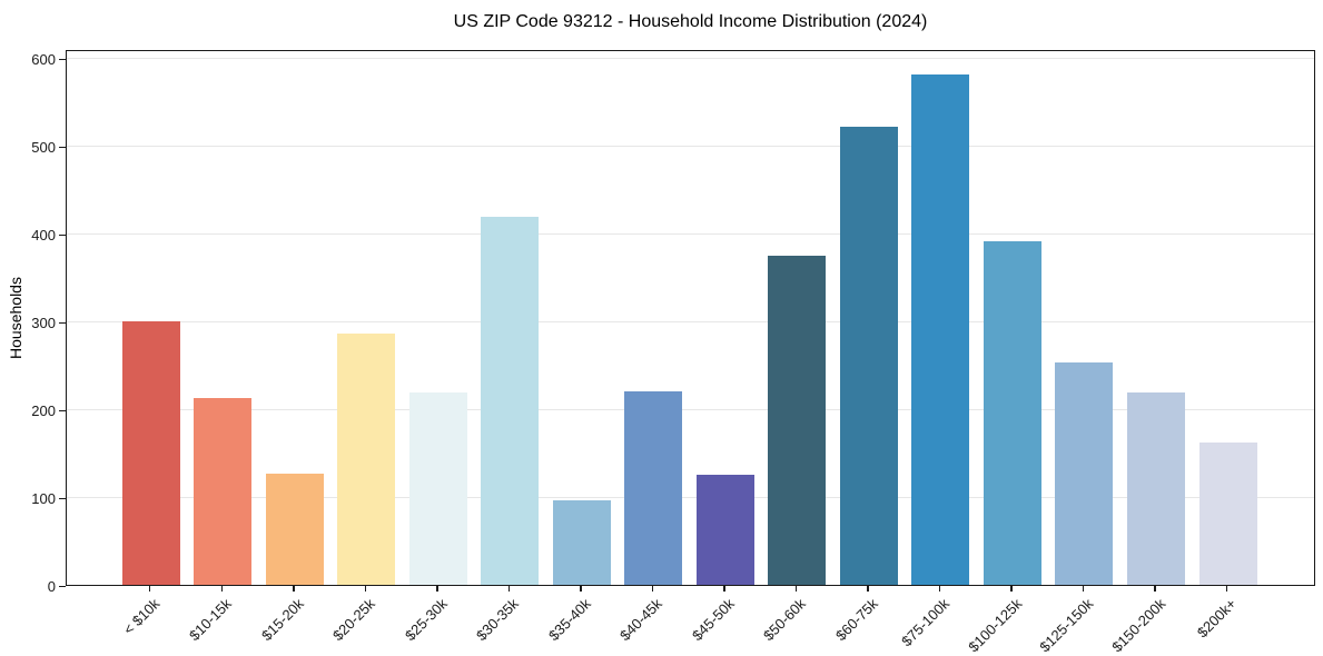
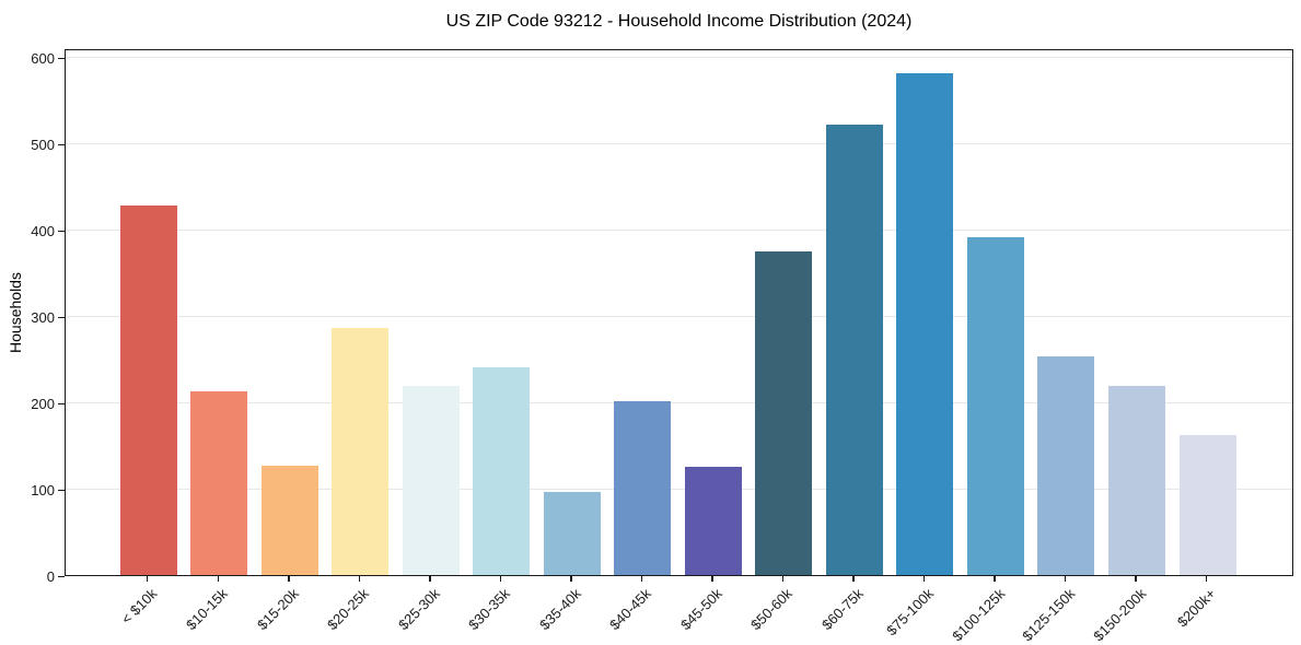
< $10k: 300 -> 430
$30-35k: 420 -> 240
$40-45k: 220 -> 200
